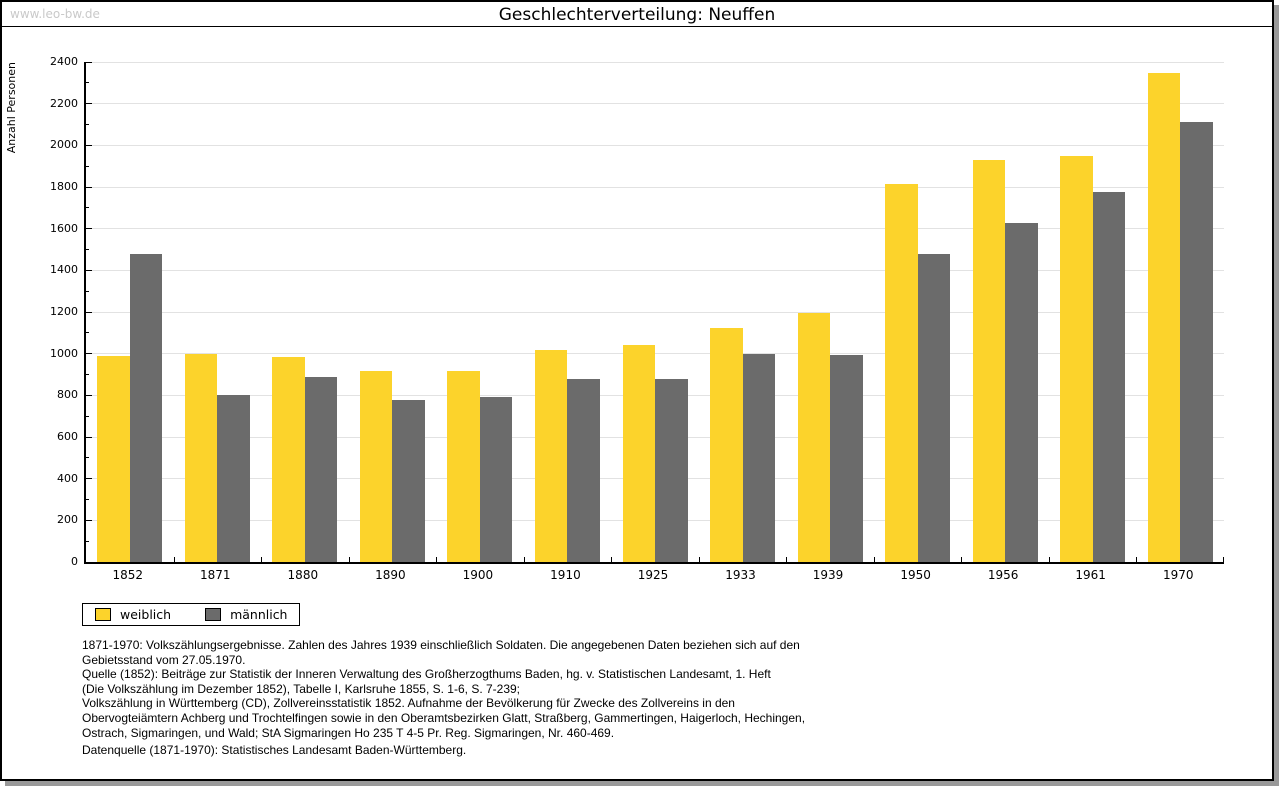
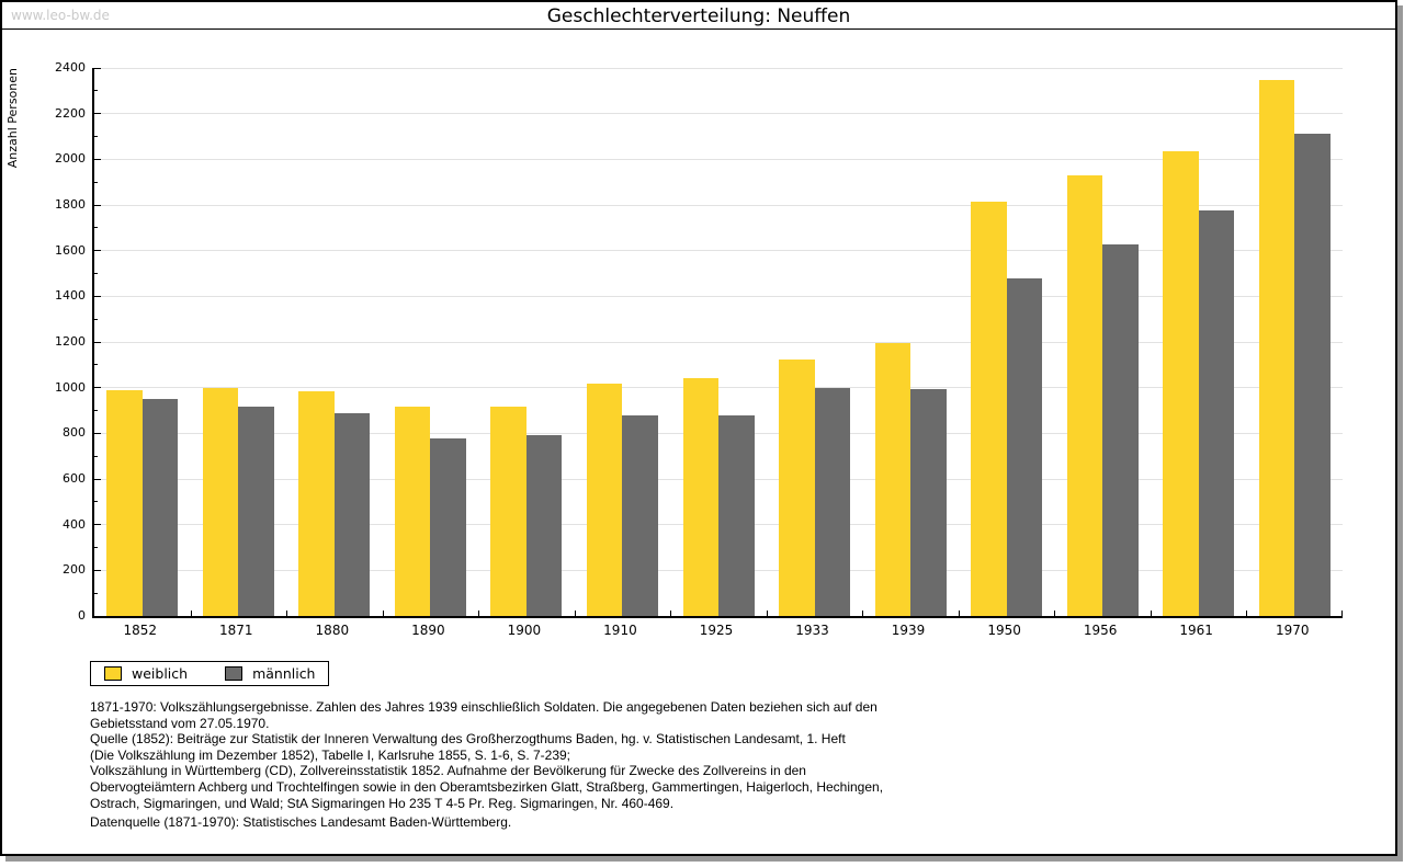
männlich/1852: 1480 -> 950
männlich/1871: 800 -> 920
weiblich/1961: 1950 -> 2040
